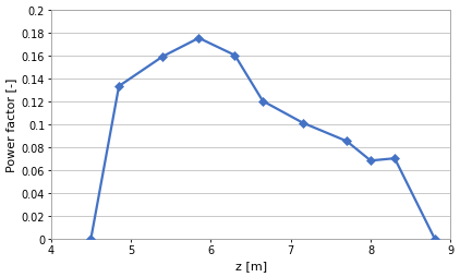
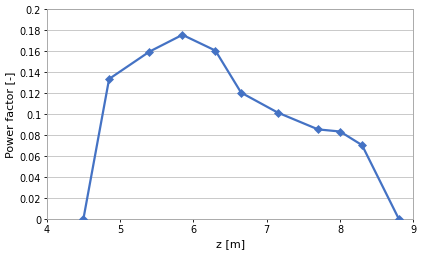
8: 0.068 -> 0.083
